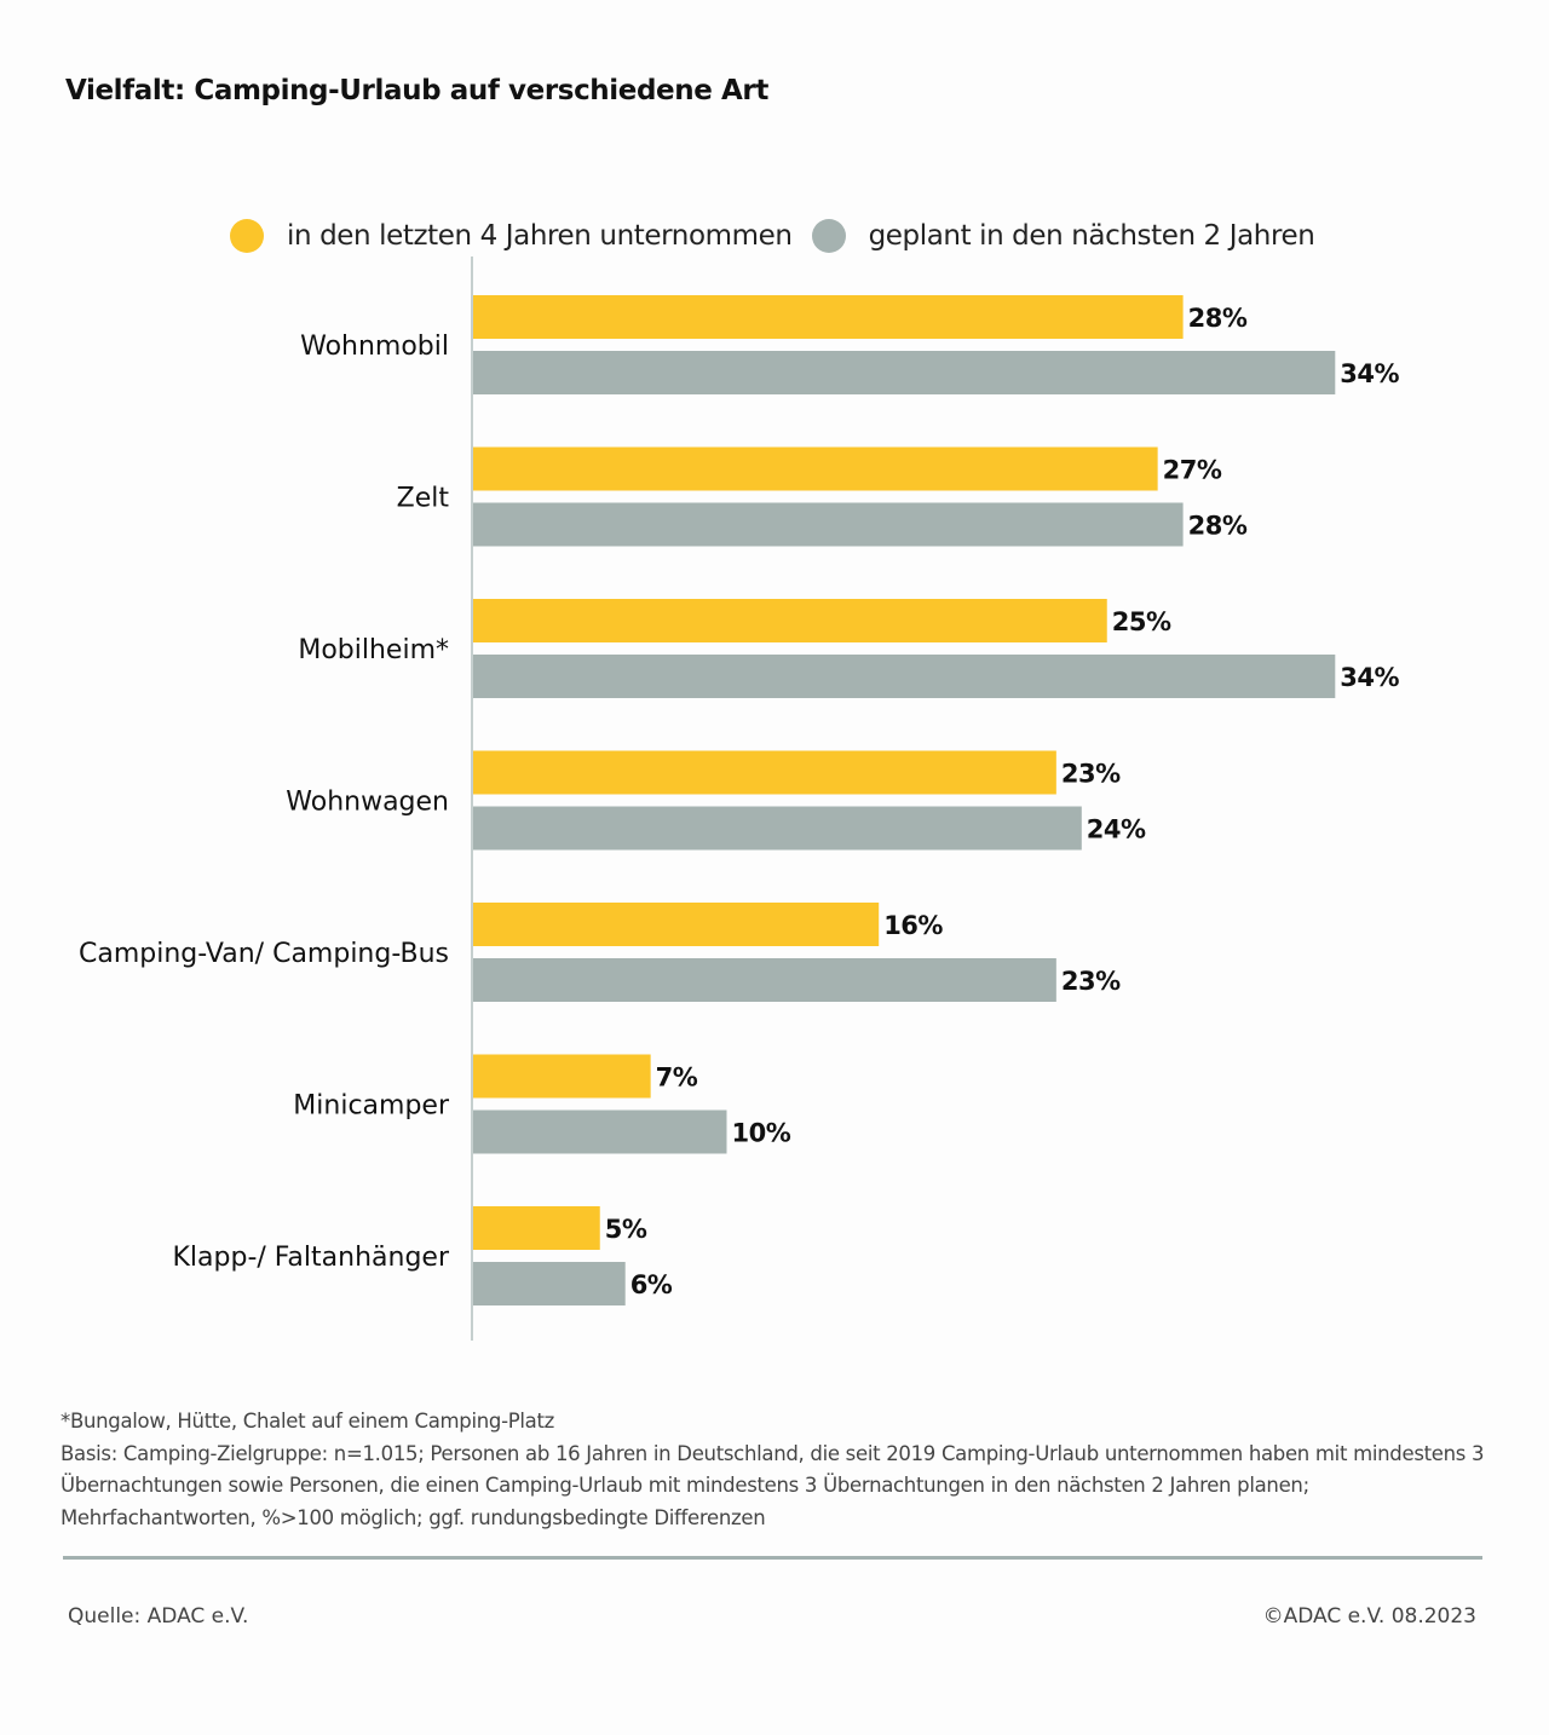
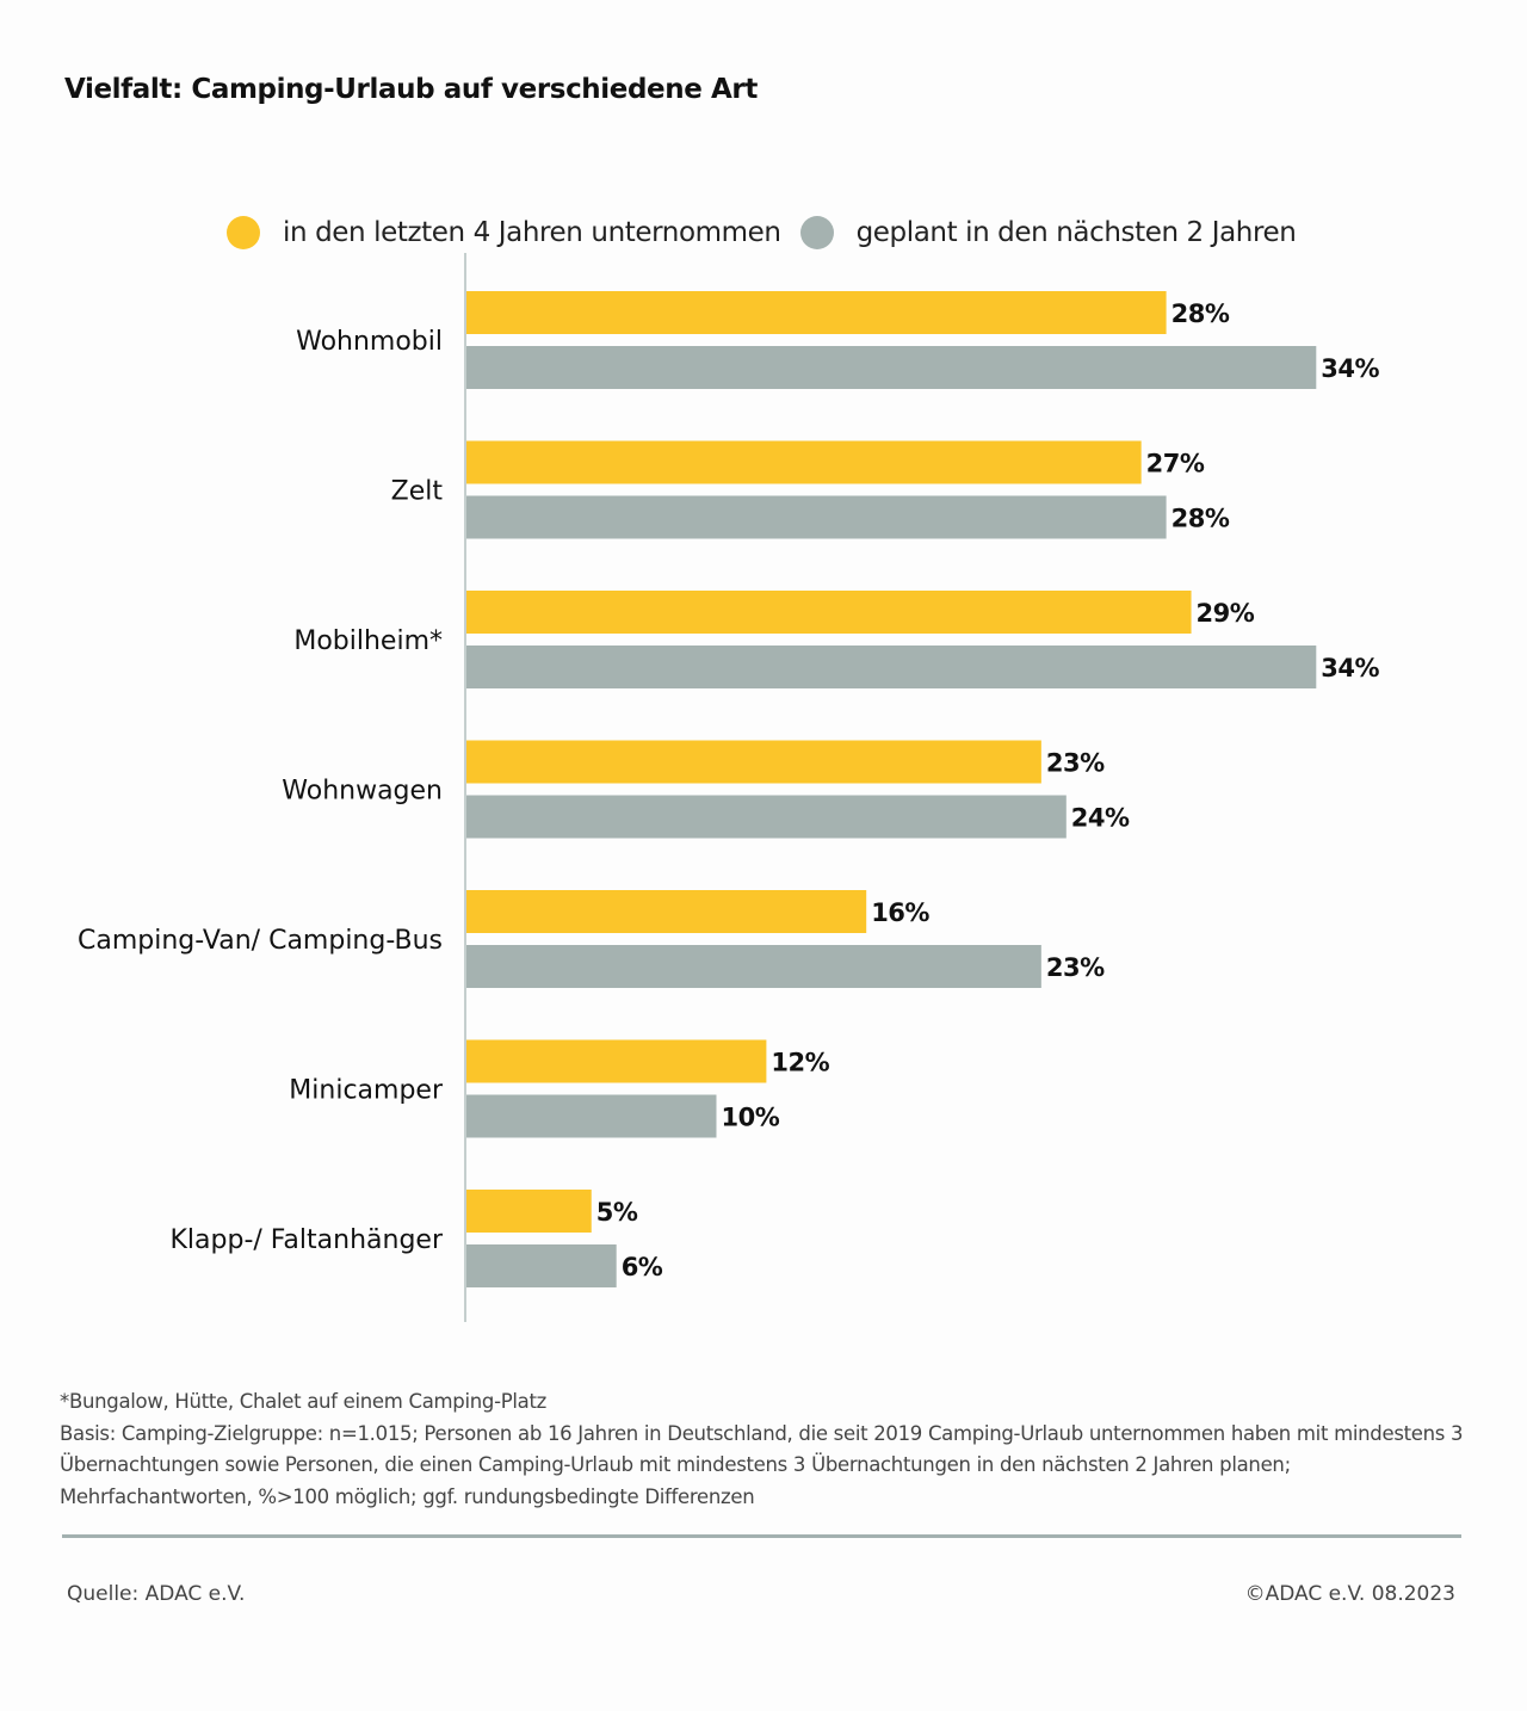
in den letzten 4 Jahren unternommen/Mobilheim*: 25% -> 29%
in den letzten 4 Jahren unternommen/Minicamper: 7% -> 12%
